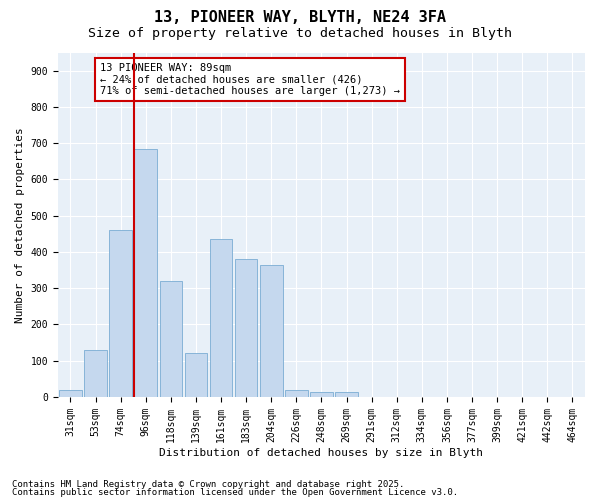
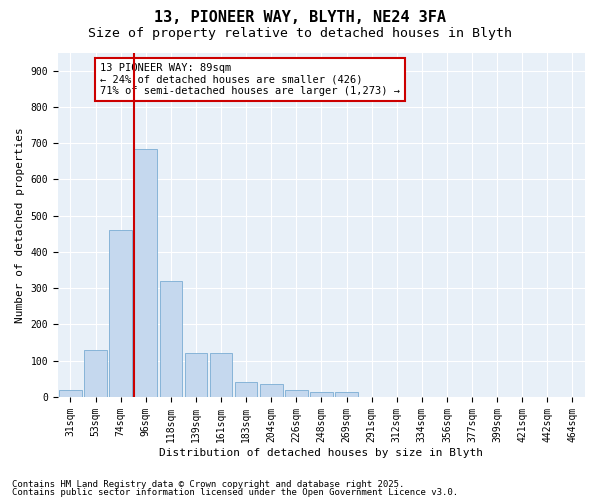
161sqm: 435 -> 120
183sqm: 380 -> 40
204sqm: 365 -> 35
